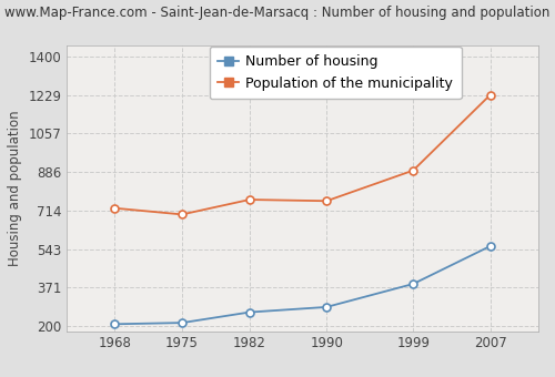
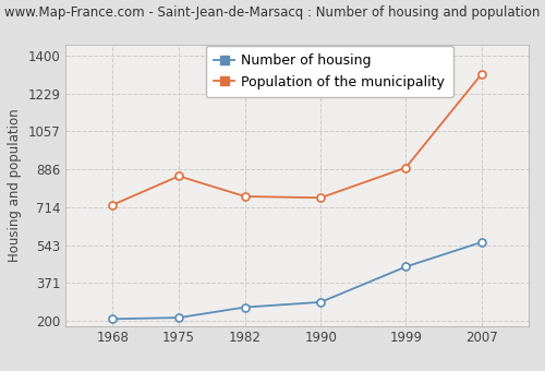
Population of the municipality/1975: 697 -> 855
Number of housing/1999: 388 -> 445
Population of the municipality/2007: 1229 -> 1315
